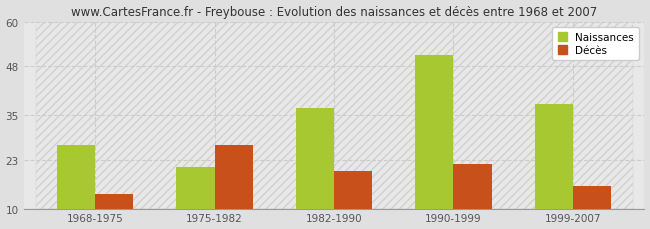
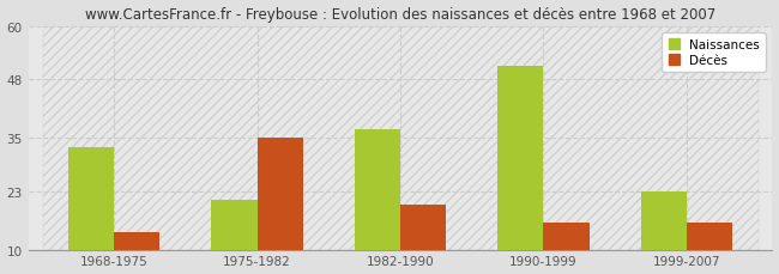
Naissances/1968-1975: 27 -> 33
Décès/1975-1982: 27 -> 35
Décès/1990-1999: 22 -> 16
Naissances/1999-2007: 38 -> 23
